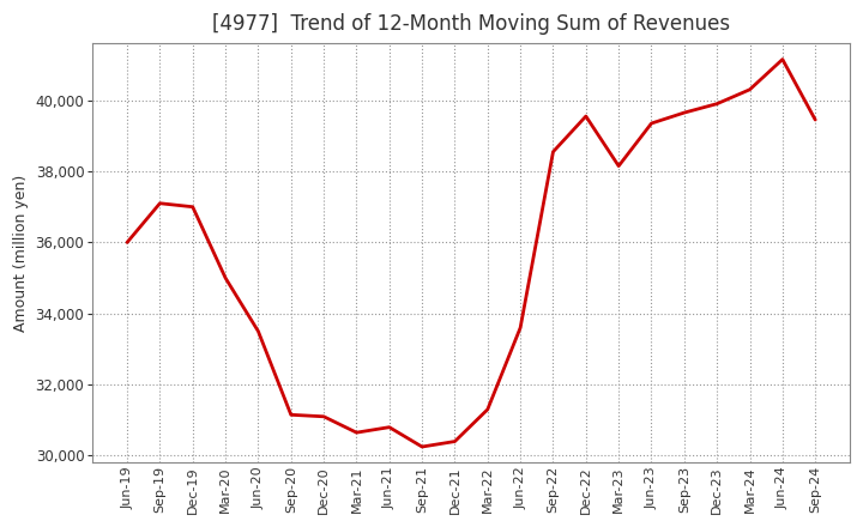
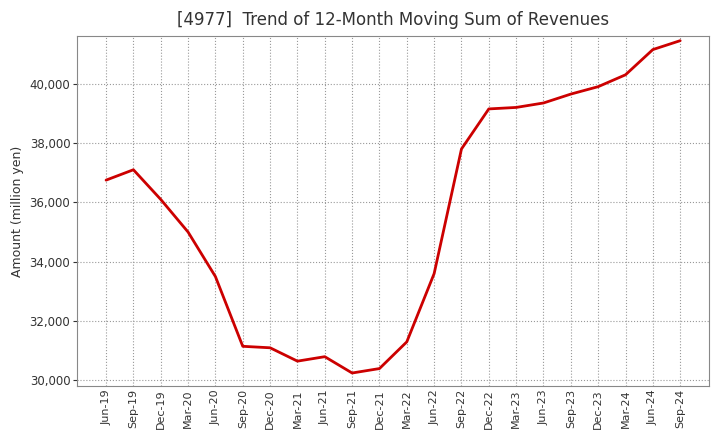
Jun-19: 36,000 -> 36,750
Dec-19: 37,000 -> 36,100
Sep-22: 38,550 -> 37,800
Dec-22: 39,550 -> 39,150
Mar-23: 38,150 -> 39,200
Sep-24: 39,450 -> 41,450
